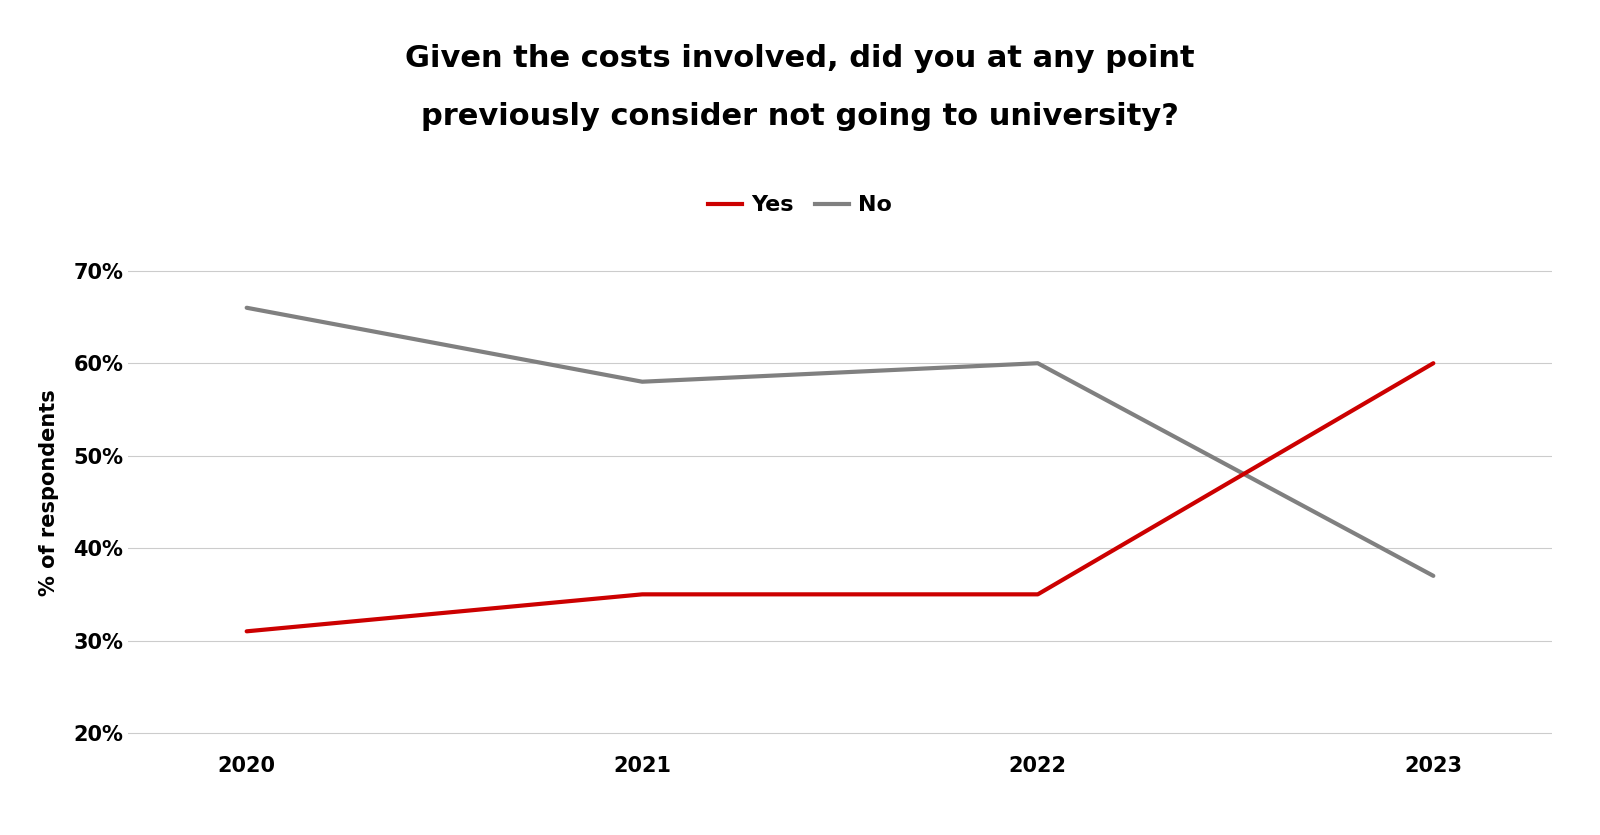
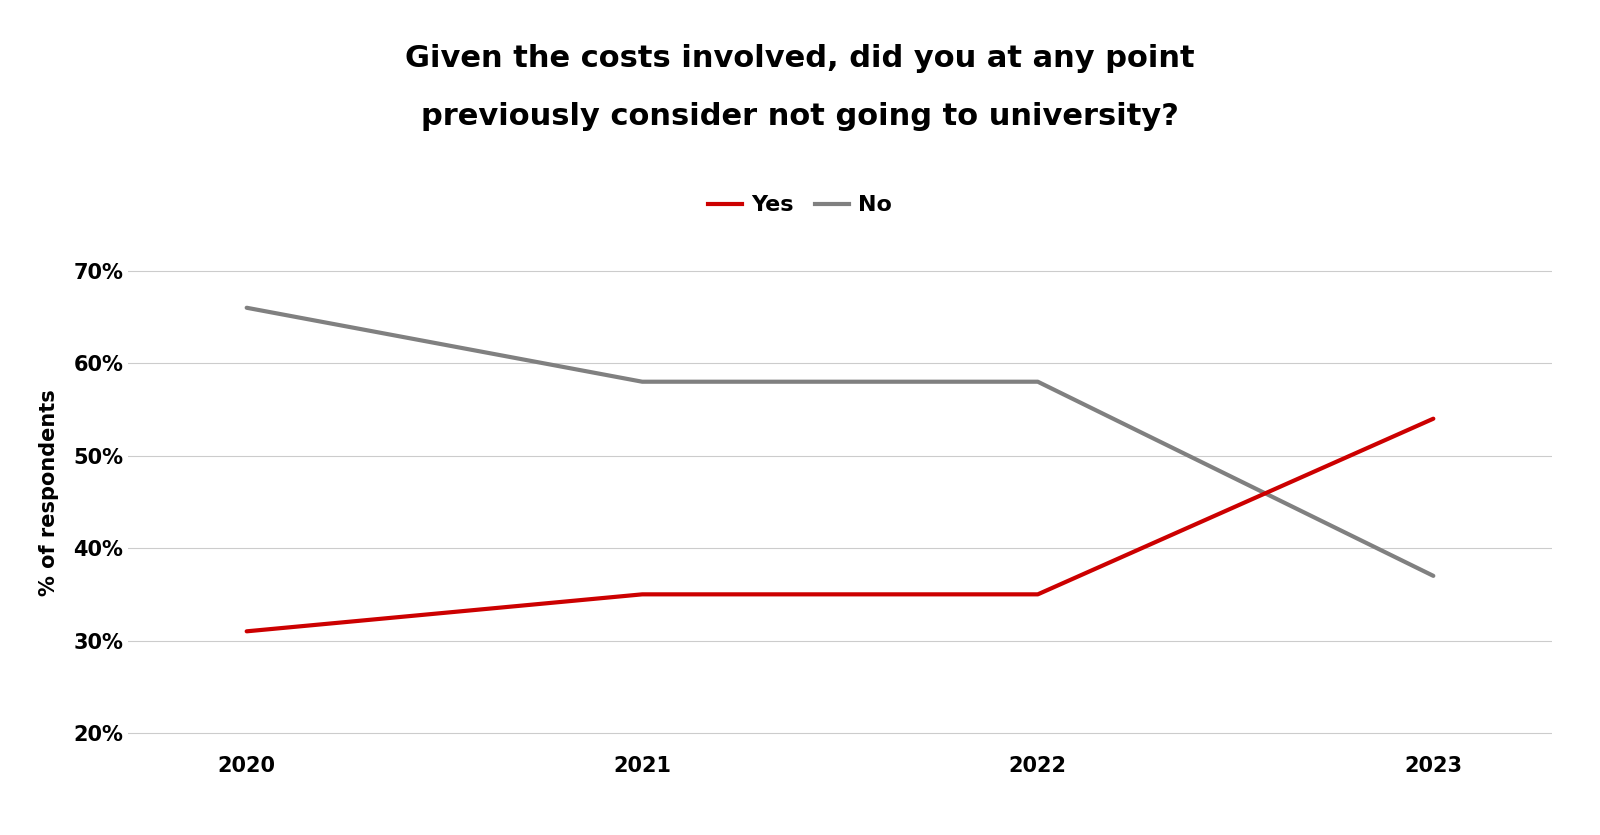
No/2022: 60% -> 58%
Yes/2023: 60% -> 54%
